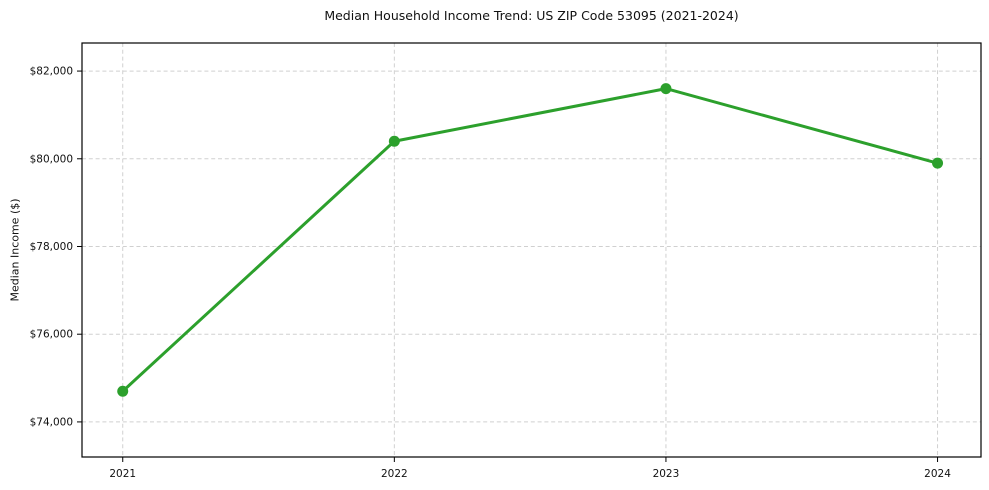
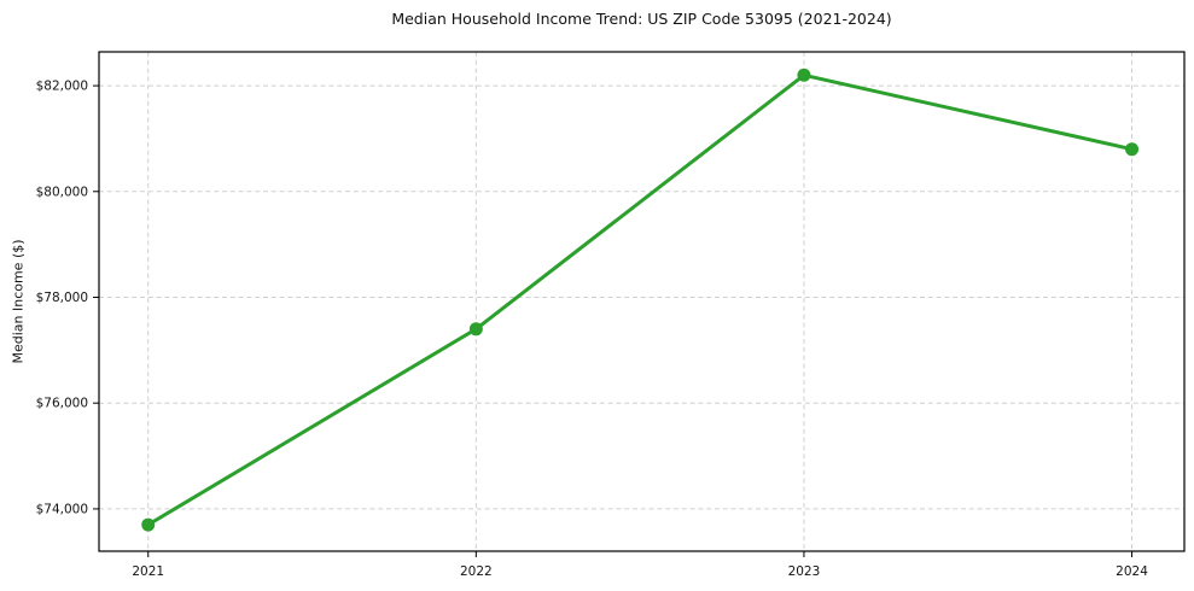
2021: $74700 -> $73700
2022: $80400 -> $77400
2023: $81600 -> $82200
2024: $79900 -> $80800
